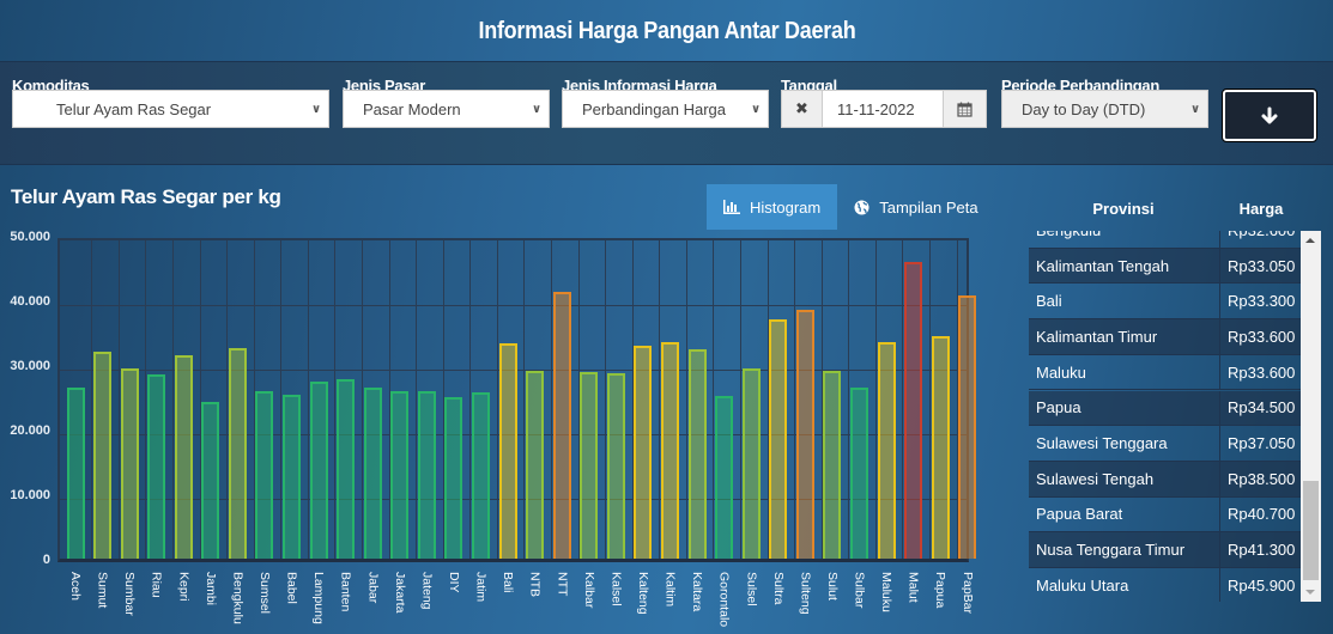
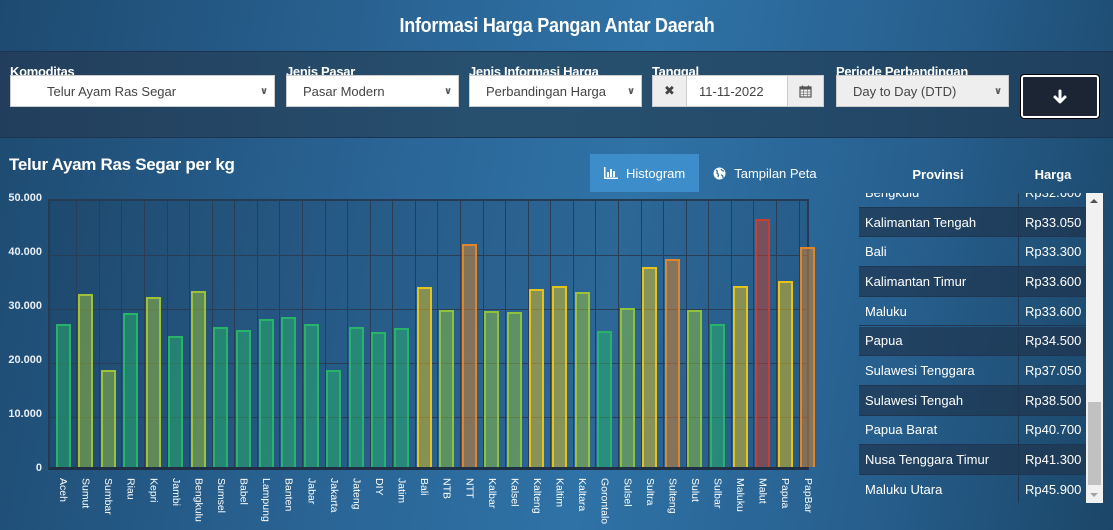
Sumbar: 29000 -> 18000
Jakarta: 26000 -> 18000
